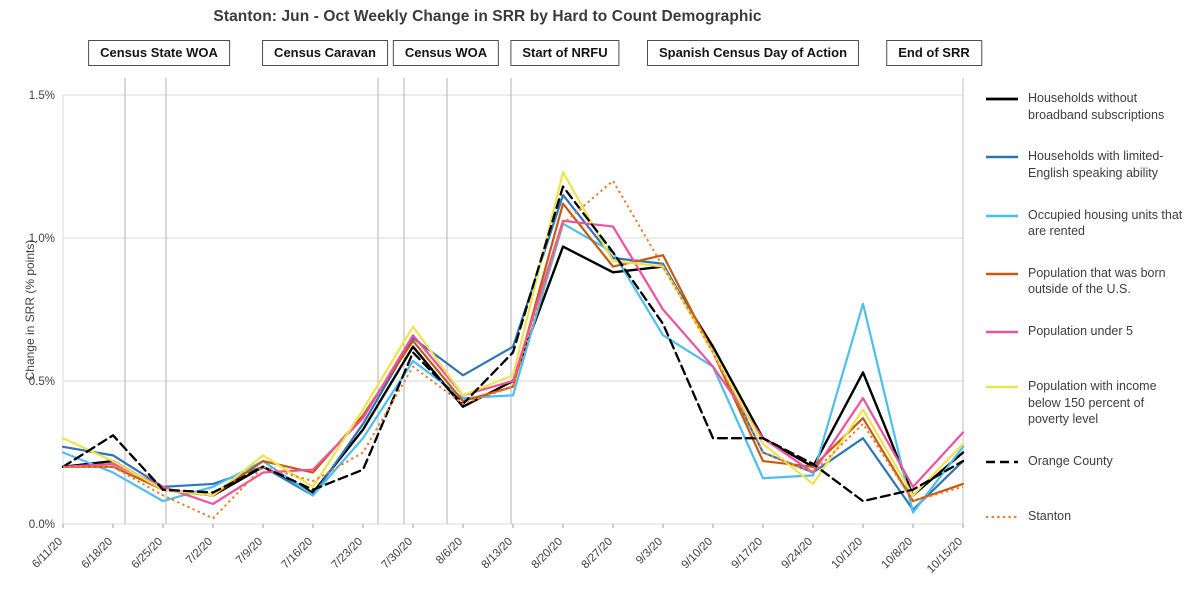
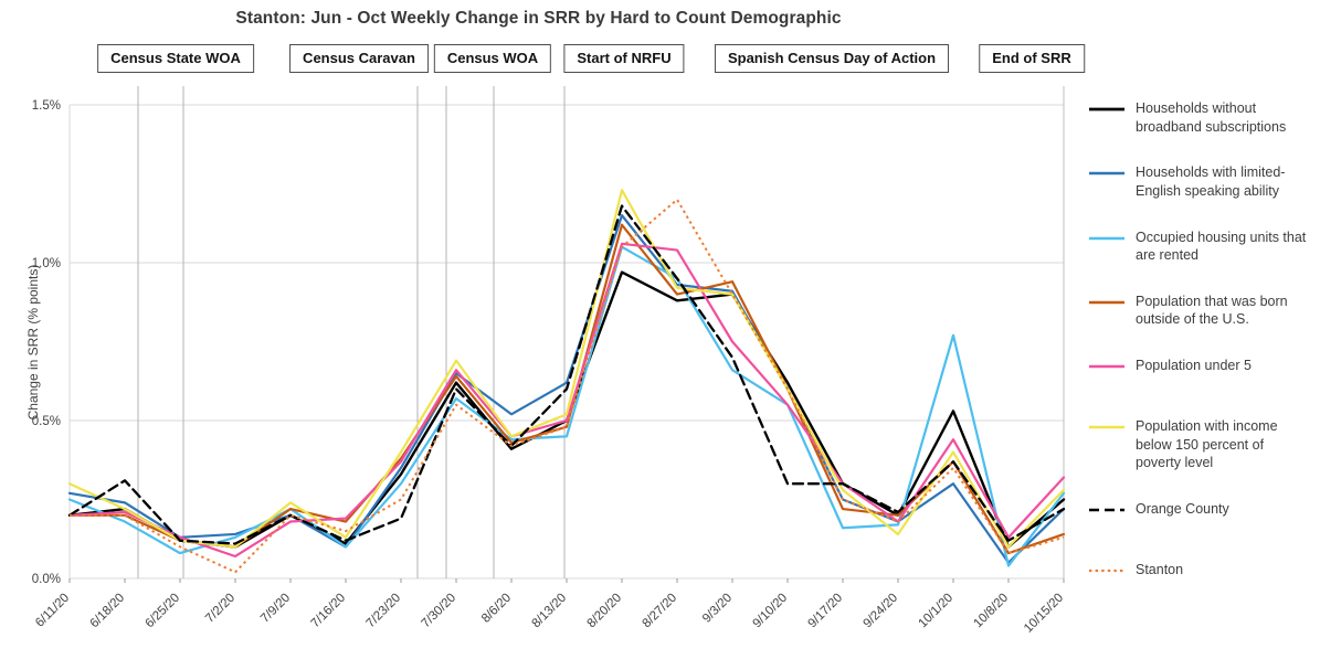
Orange County/10/1/20: 0.08% -> 0.37%
